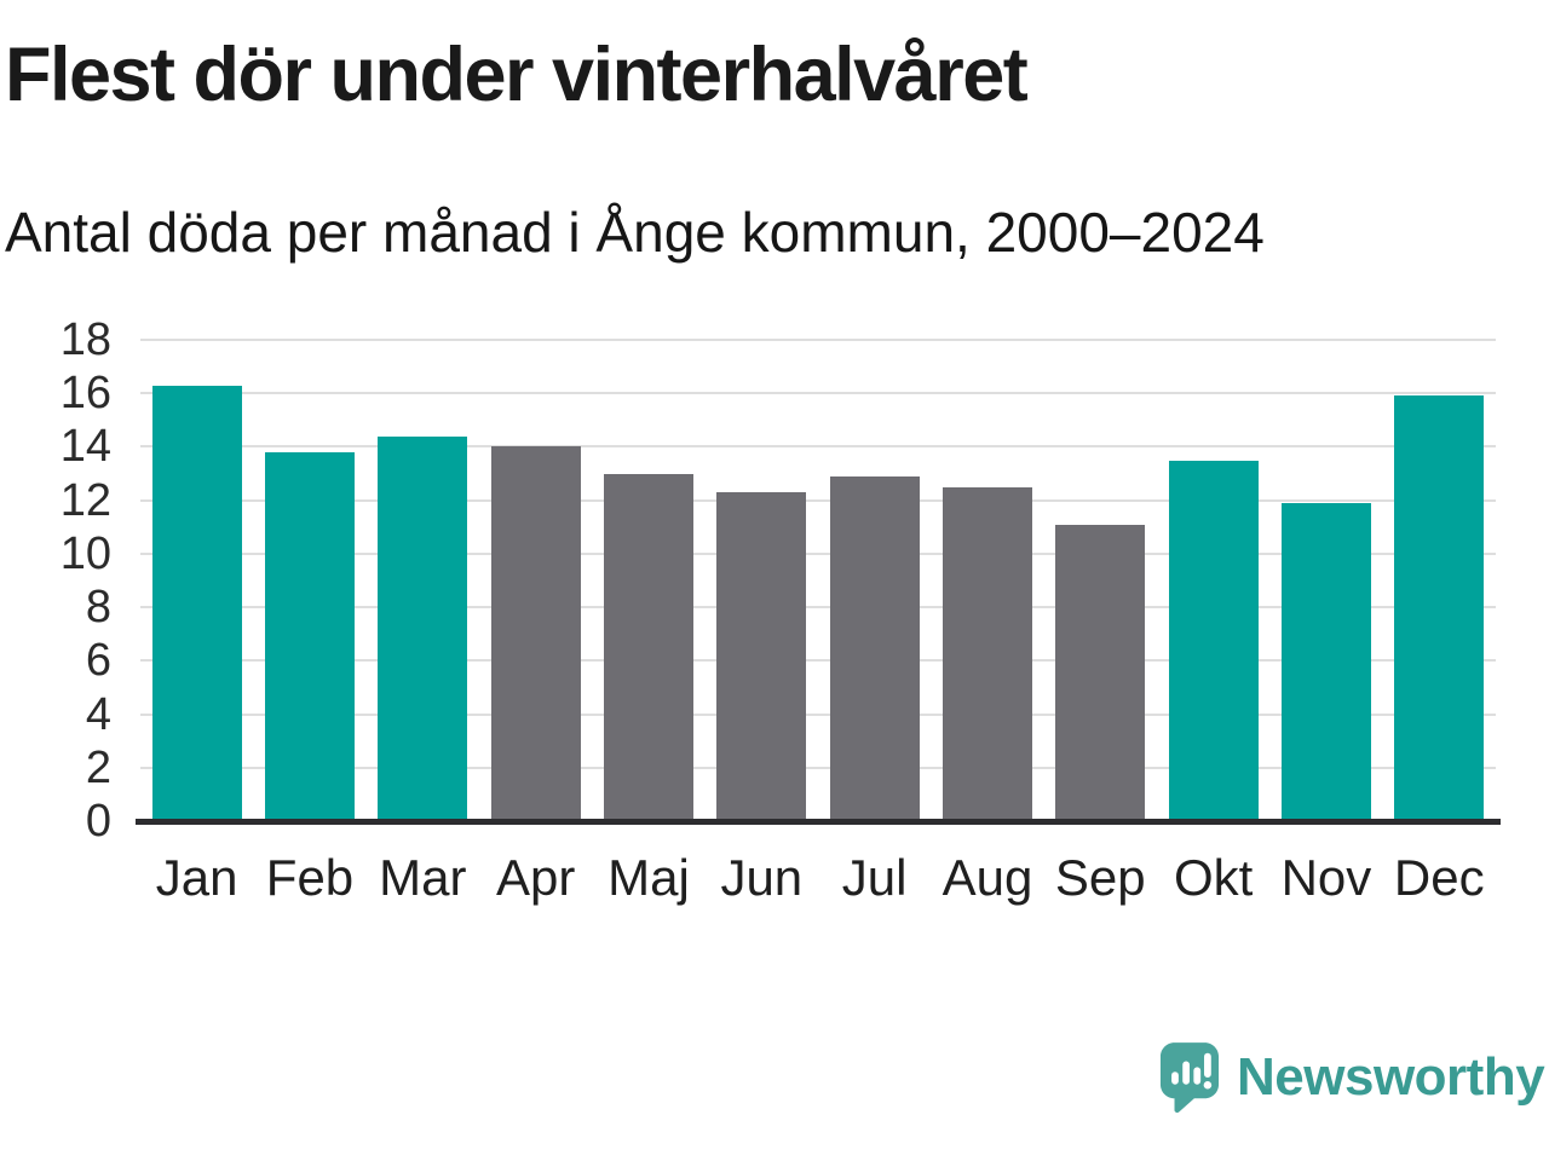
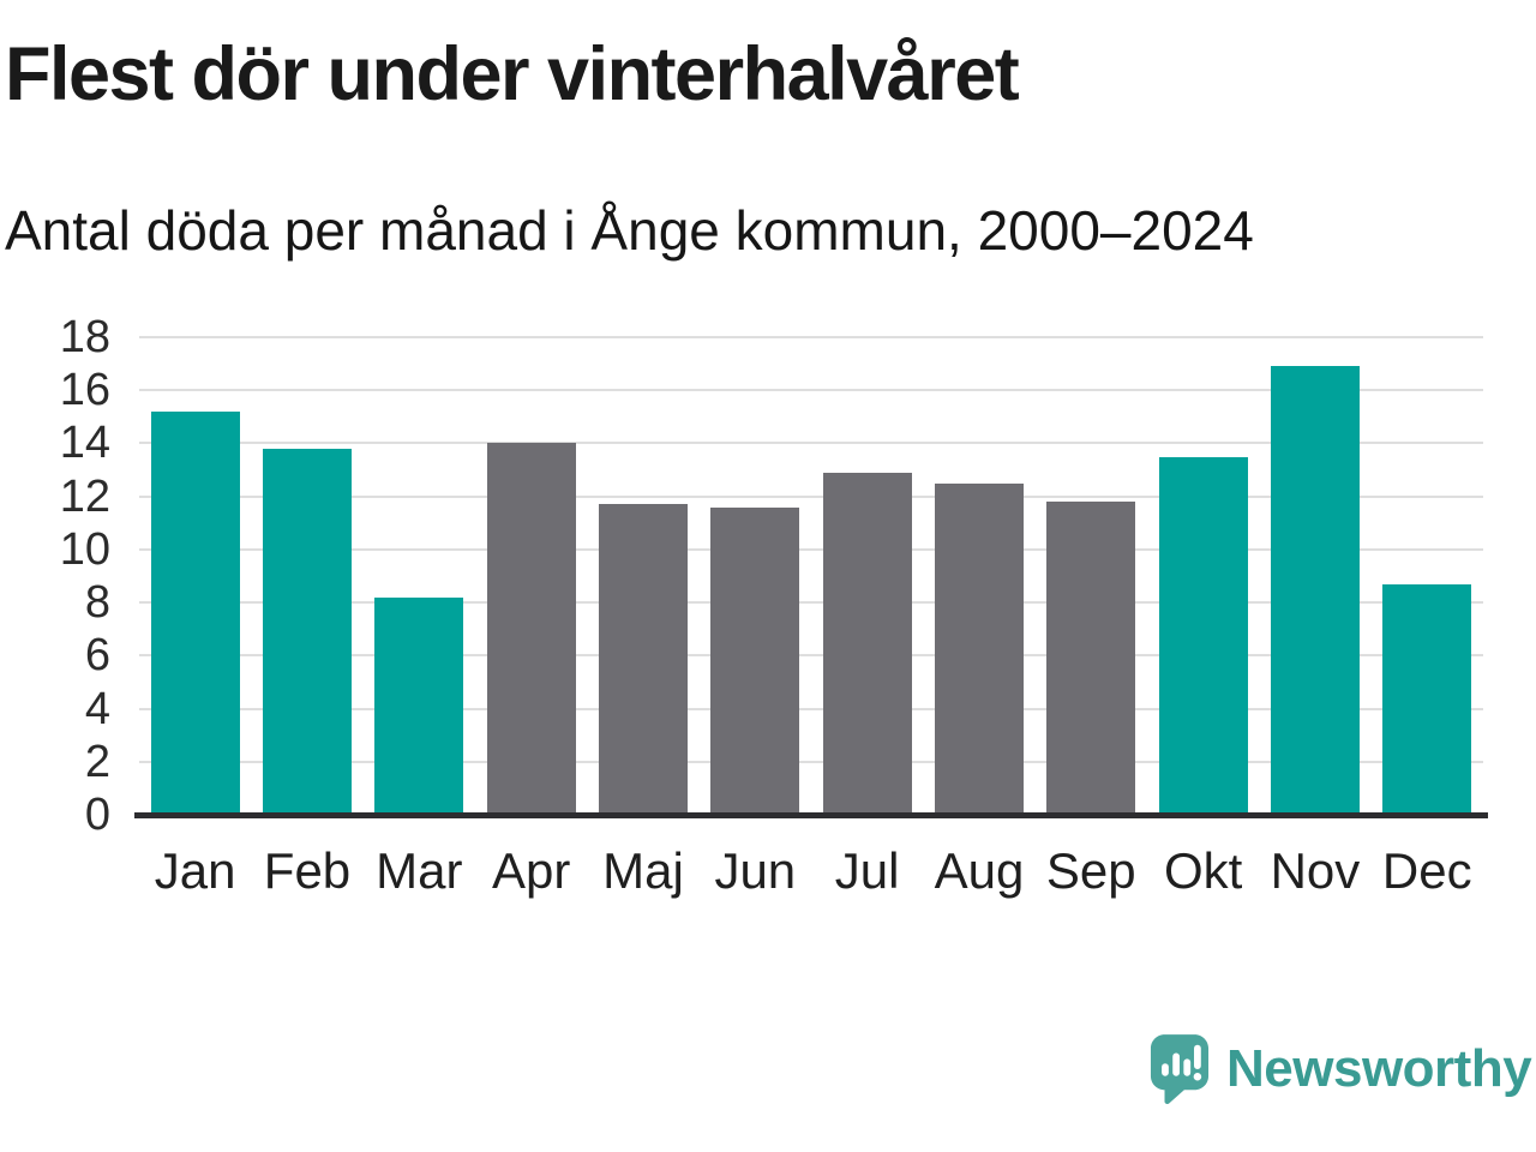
Jan: 16.3 -> 15.2
Mar: 14.4 -> 8.2
Maj: 13.0 -> 11.7
Jun: 12.3 -> 11.6
Sep: 11.1 -> 11.8
Nov: 11.9 -> 16.9
Dec: 15.9 -> 8.7
